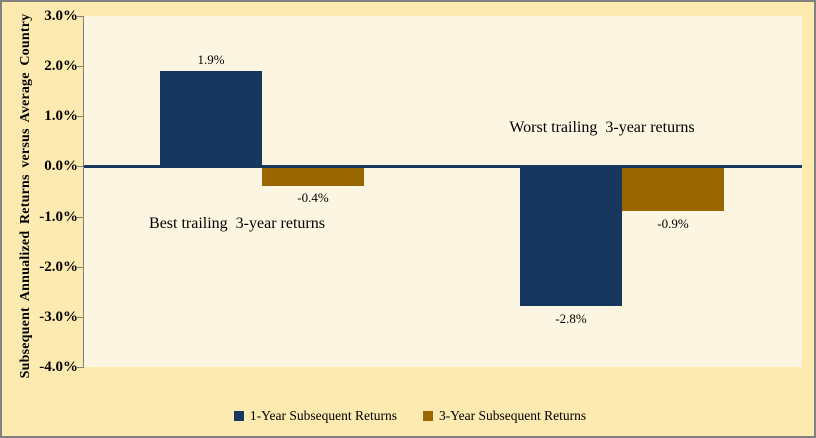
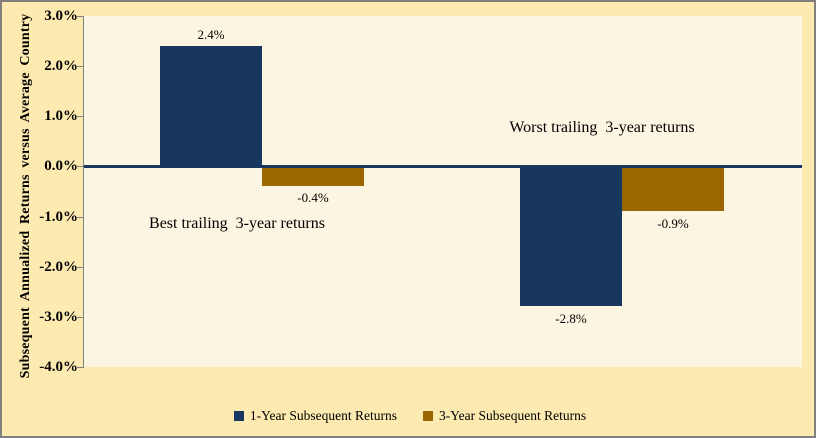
1-Year Subsequent Returns/Best trailing 3-year returns: 1.9% -> 2.4%
